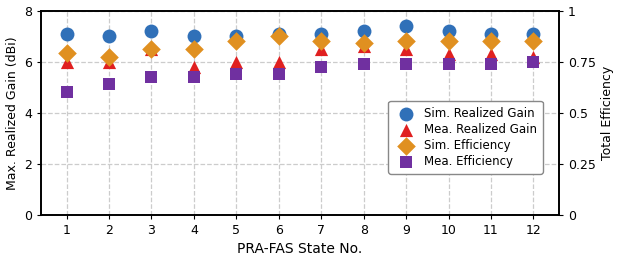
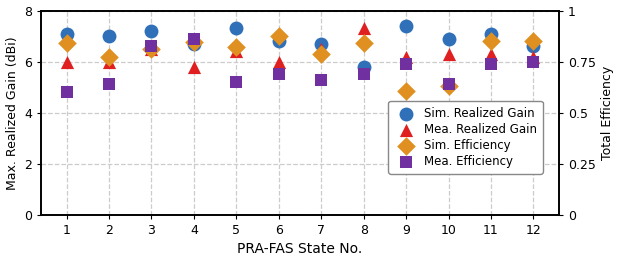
Sim. Efficiency/1: 0.790 -> 0.840
Mea. Efficiency/3: 0.675 -> 0.825
Sim. Realized Gain/4: 7.0 -> 6.7
Sim. Efficiency/4: 0.810 -> 0.845
Mea. Efficiency/4: 0.675 -> 0.860
Sim. Realized Gain/5: 7.0 -> 7.3
Mea. Realized Gain/5: 6.0 -> 6.4
Sim. Efficiency/5: 0.850 -> 0.820
Mea. Efficiency/5: 0.690 -> 0.650
Sim. Realized Gain/6: 7.1 -> 6.8
Sim. Realized Gain/7: 7.1 -> 6.7
Sim. Efficiency/7: 0.850 -> 0.785
Mea. Efficiency/7: 0.725 -> 0.660
Sim. Realized Gain/8: 7.2 -> 5.8
Mea. Realized Gain/8: 6.6 -> 7.3
Mea. Efficiency/8: 0.740 -> 0.690
Mea. Realized Gain/9: 6.5 -> 6.2
Sim. Efficiency/9: 0.850 -> 0.605
Sim. Realized Gain/10: 7.2 -> 6.9
Sim. Efficiency/10: 0.850 -> 0.630
Mea. Efficiency/10: 0.740 -> 0.640
Sim. Realized Gain/12: 7.1 -> 6.6
